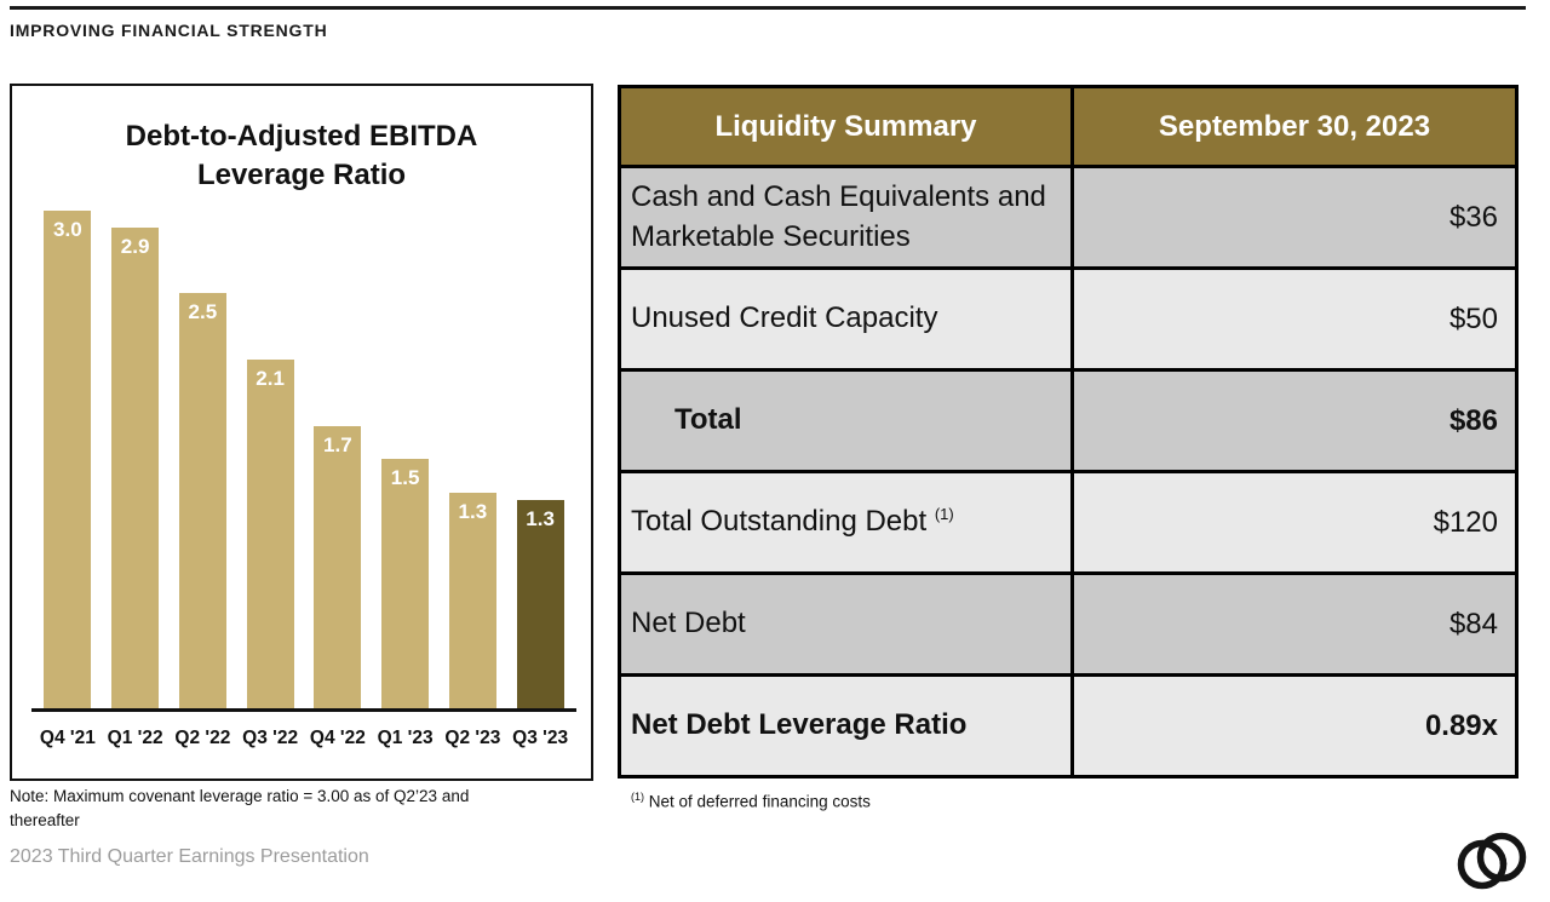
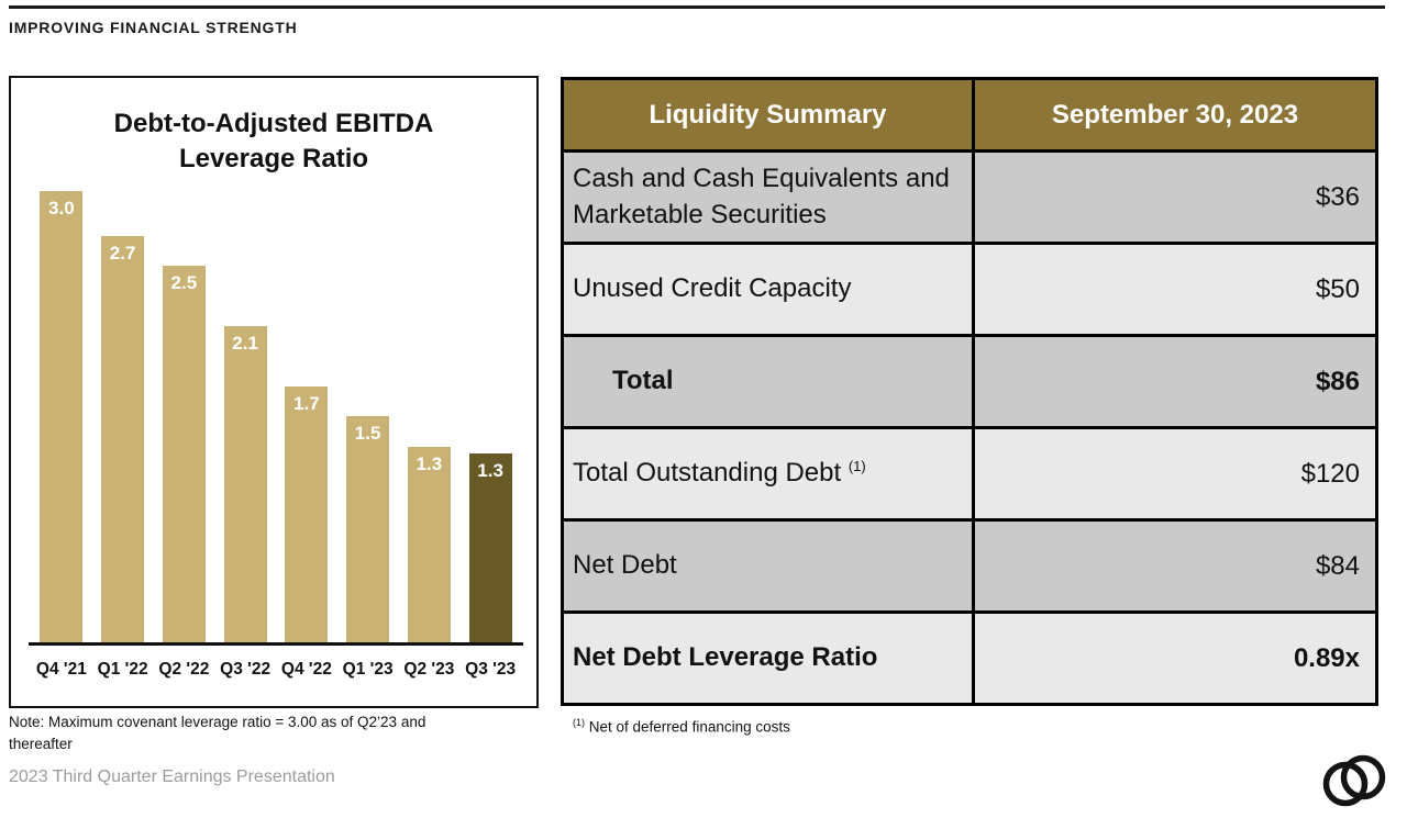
Q1 '22: 2.9 -> 2.7
